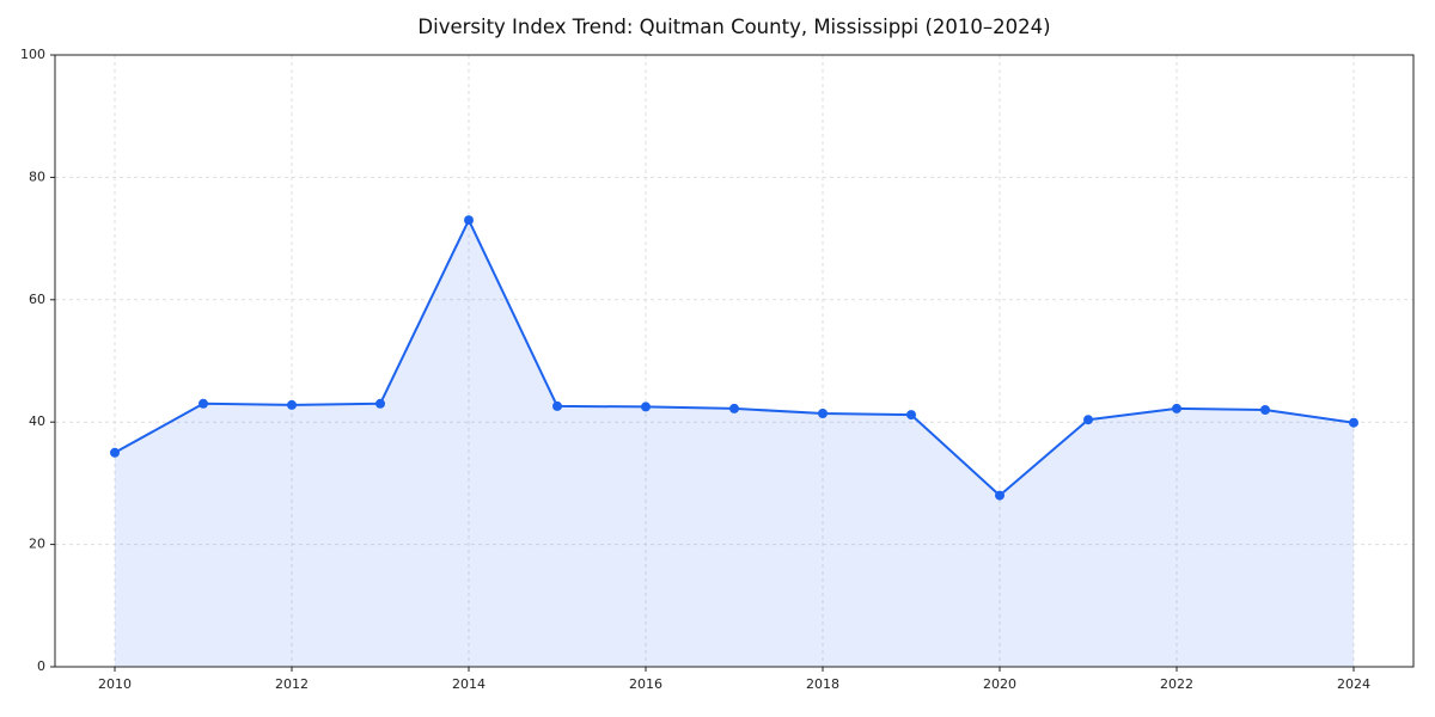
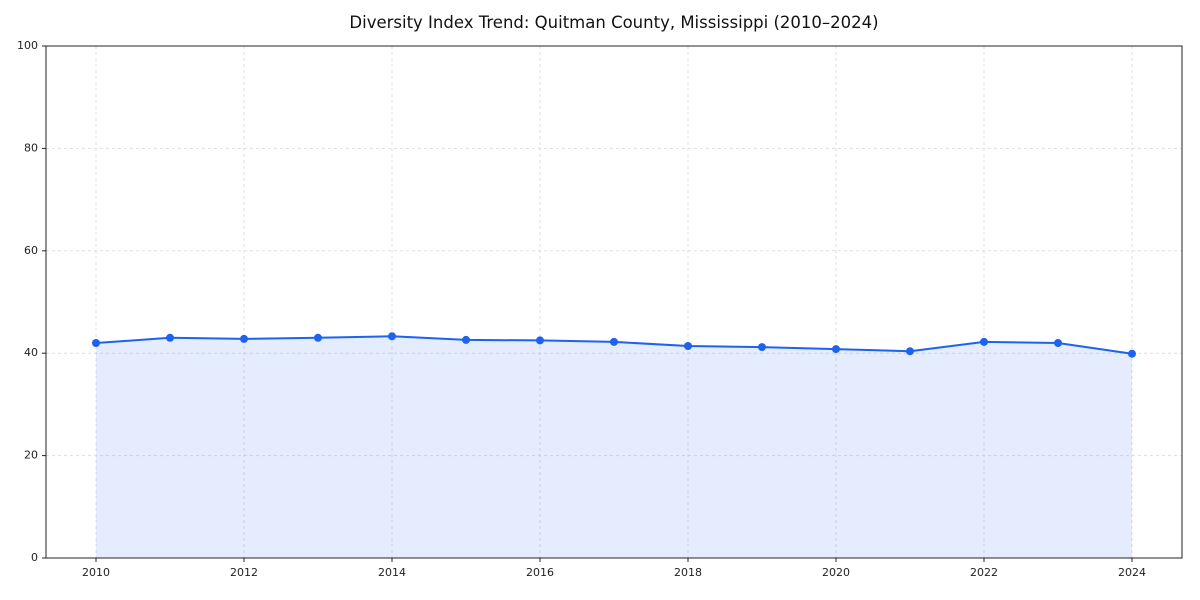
2010: 35 -> 42
2014: 73 -> 43
2020: 28 -> 41
